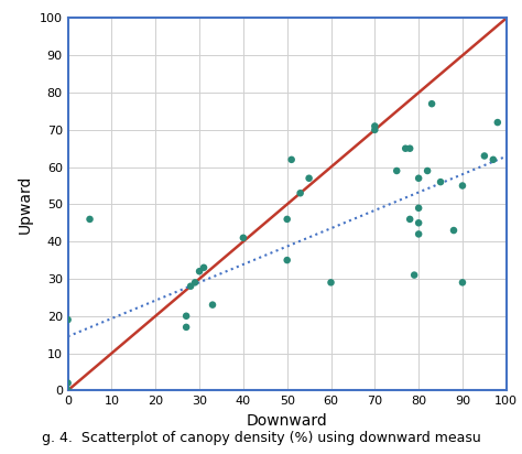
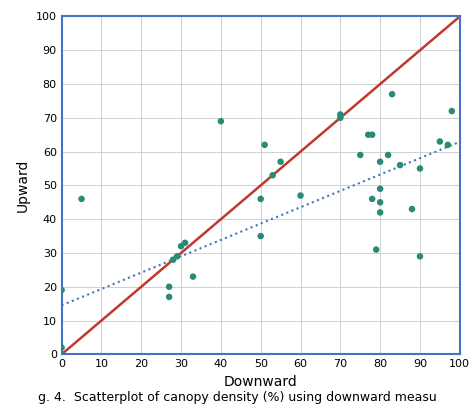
40: 41 -> 69
60: 29 -> 47
